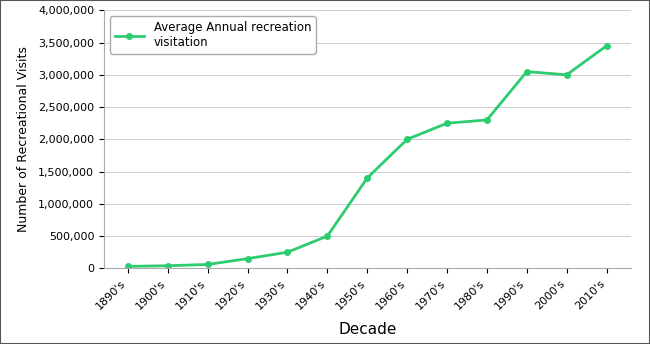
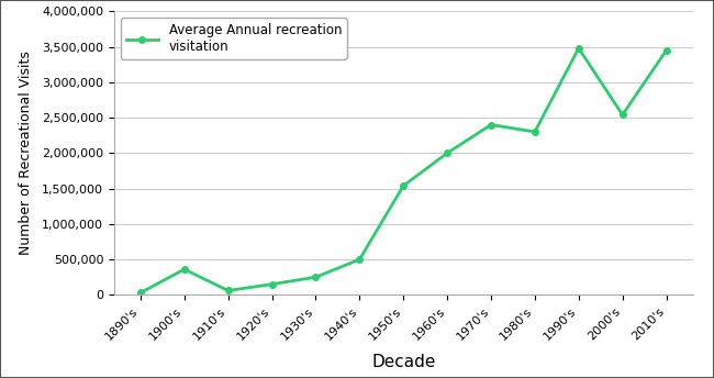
1900's: 40,000 -> 360,000
1950's: 1,400,000 -> 1,540,000
1970's: 2,250,000 -> 2,400,000
1990's: 3,050,000 -> 3,480,000
2000's: 3,000,000 -> 2,540,000
